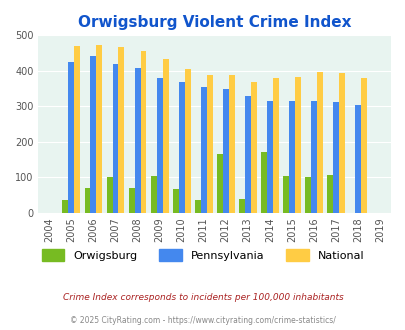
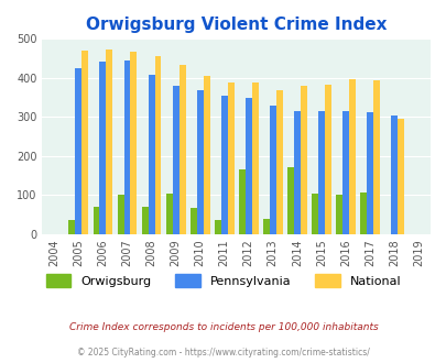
Pennsylvania/2007: 418 -> 445
National/2018: 380 -> 295
